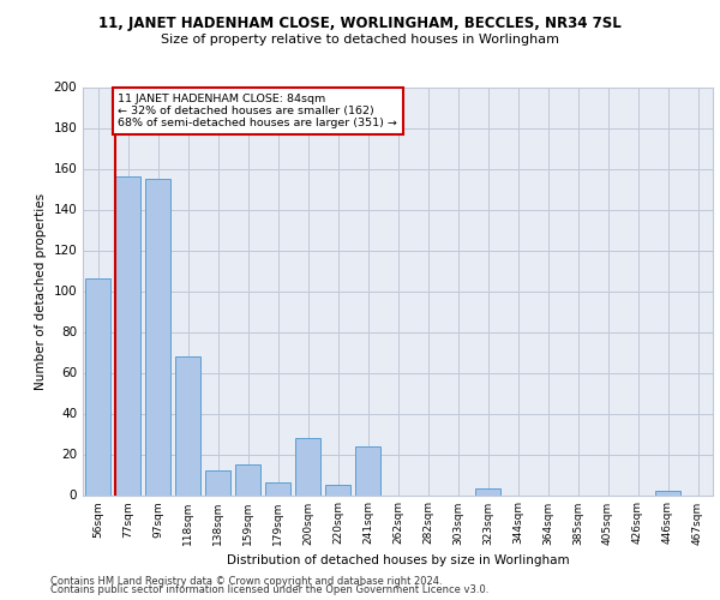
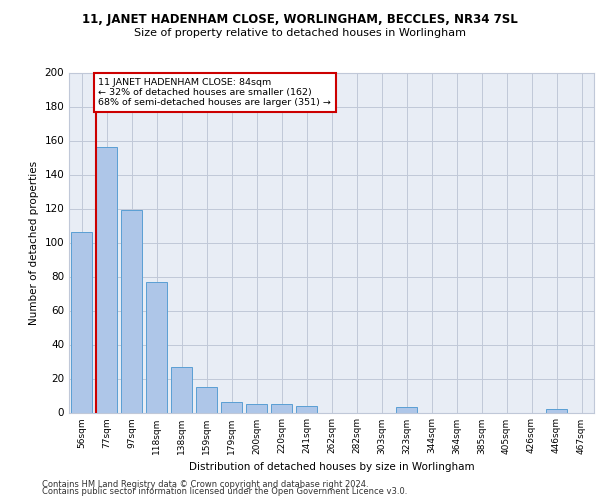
97sqm: 155 -> 119
118sqm: 68 -> 77
138sqm: 12 -> 27
200sqm: 28 -> 5
241sqm: 24 -> 4
